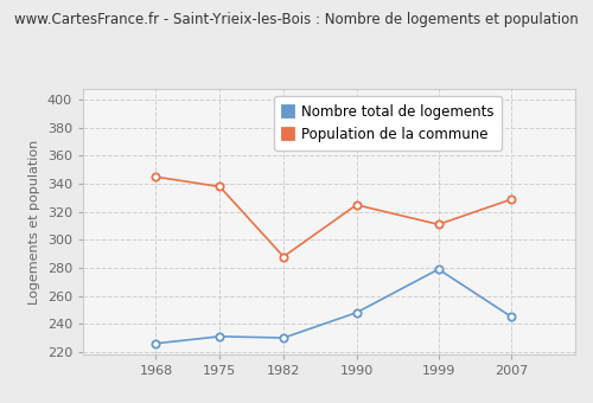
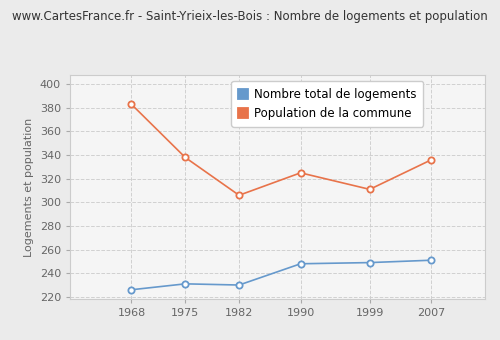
Population de la commune/1968: 345 -> 383
Population de la commune/1982: 288 -> 306
Nombre total de logements/1999: 279 -> 249
Nombre total de logements/2007: 245 -> 251
Population de la commune/2007: 329 -> 336
